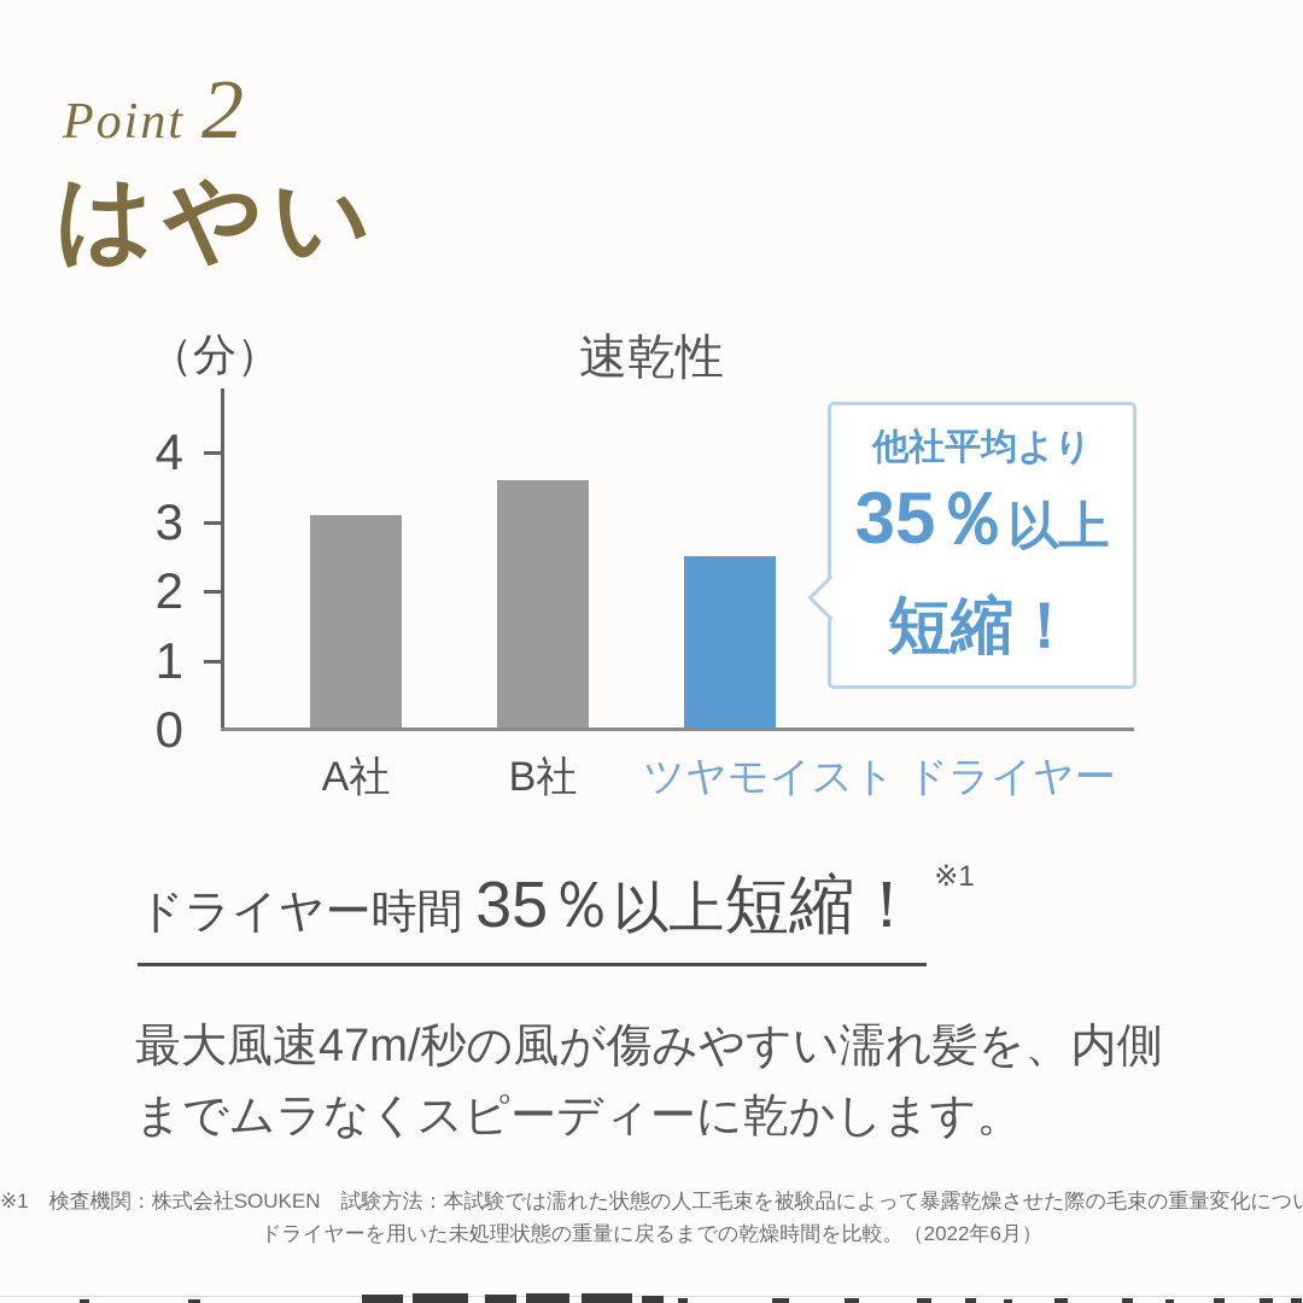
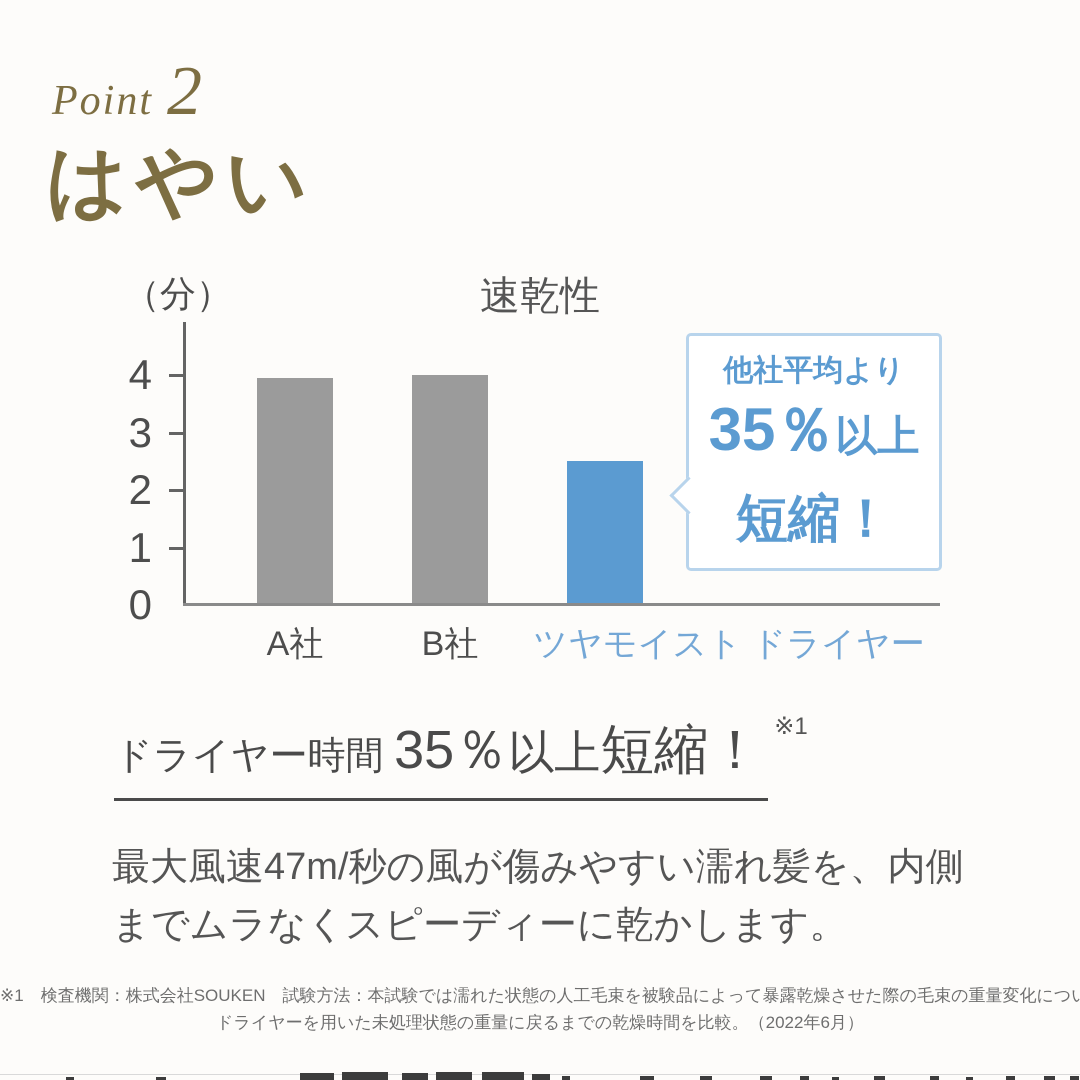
A社: 3.1 -> 4.0
B社: 3.6 -> 4.0
